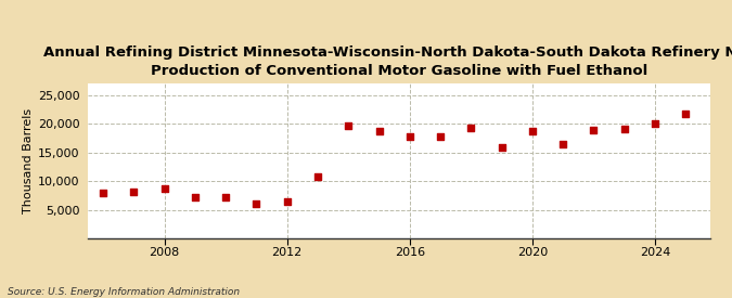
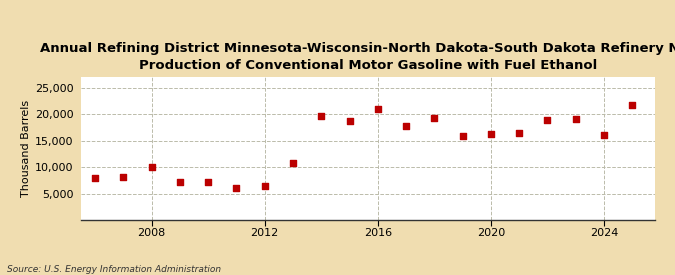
2008: 8,700 -> 10,000
2016: 17,700 -> 21,000
2020: 18,700 -> 16,200
2024: 20,100 -> 16,000
